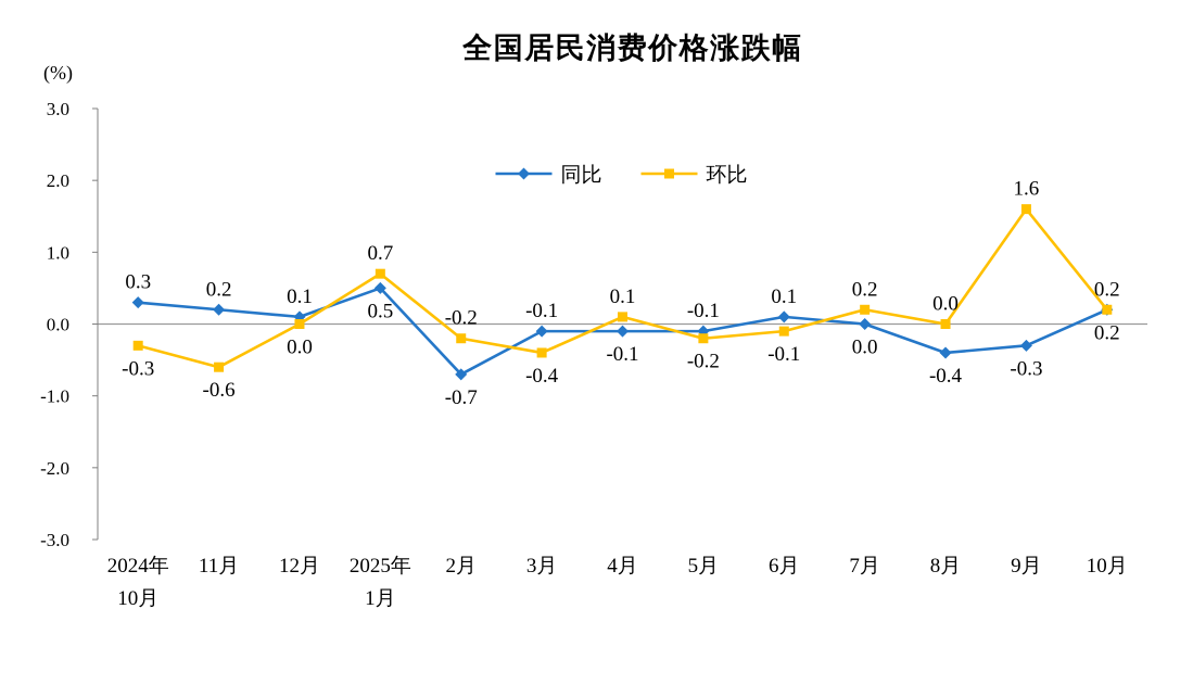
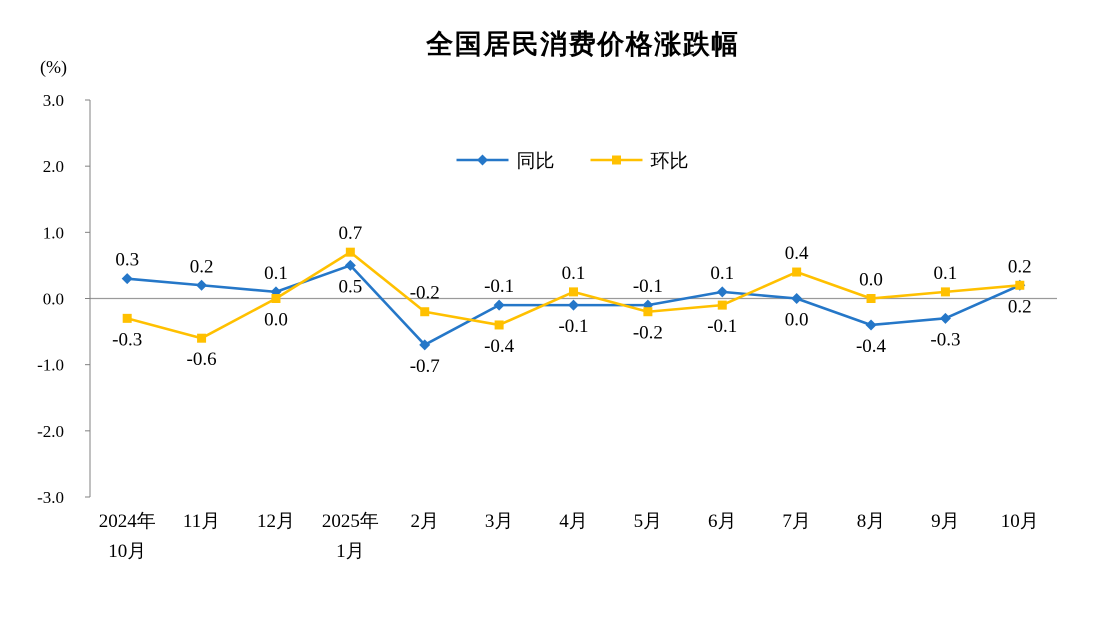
环比/7月: 0.2 -> 0.4
环比/9月: 1.6 -> 0.1
